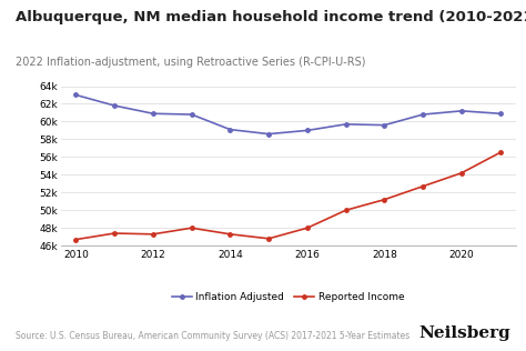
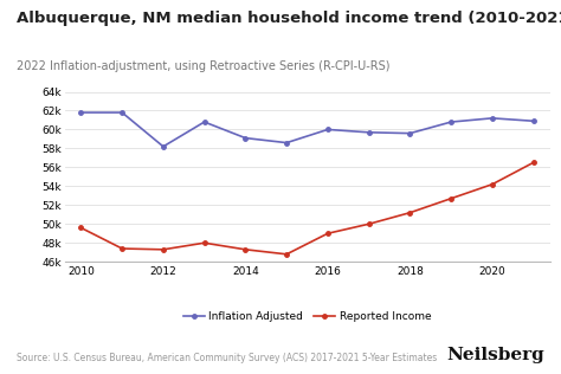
Inflation Adjusted/2010: 63.0k -> 61.8k
Reported Income/2010: 46.7k -> 49.6k
Inflation Adjusted/2012: 60.9k -> 58.2k
Inflation Adjusted/2016: 59.0k -> 60.0k
Reported Income/2016: 48.0k -> 49.0k
